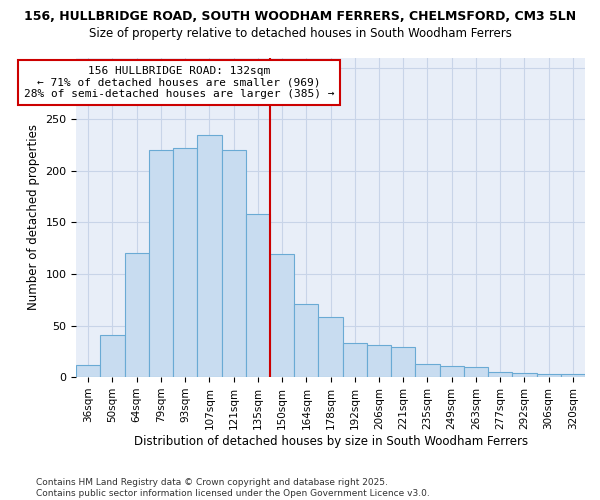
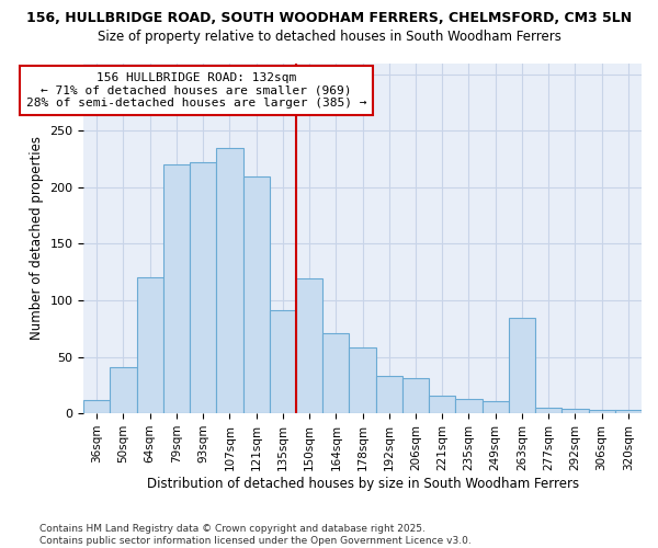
121sqm: 220 -> 210
135sqm: 158 -> 91
221sqm: 29 -> 16
263sqm: 10 -> 84
